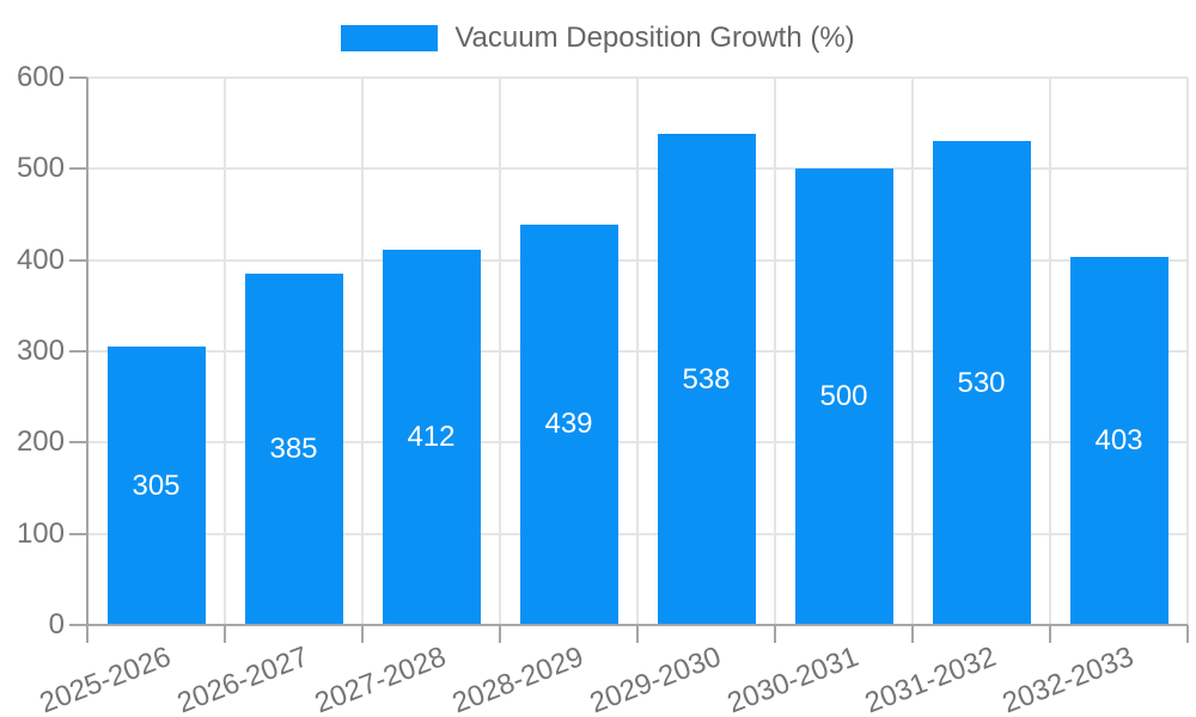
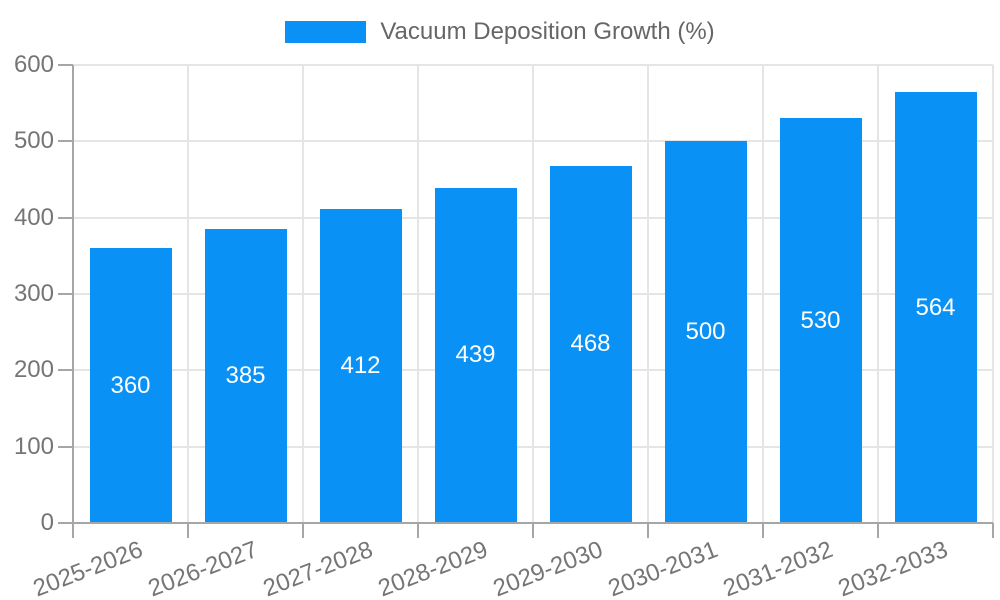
2025-2026: 305 -> 360
2029-2030: 538 -> 468
2032-2033: 403 -> 564
